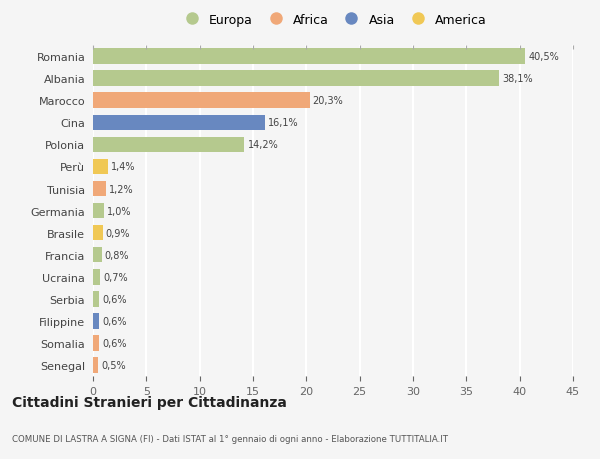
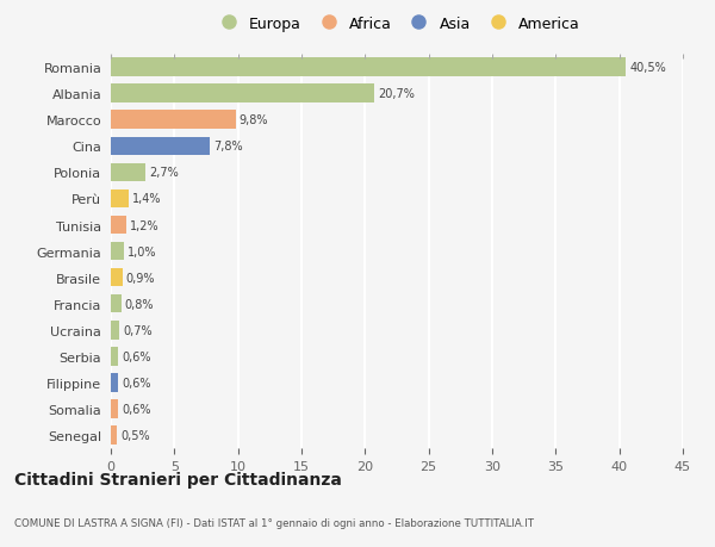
Albania: 38,1% -> 20,7%
Marocco: 20,3% -> 9,8%
Cina: 16,1% -> 7,8%
Polonia: 14,2% -> 2,7%
